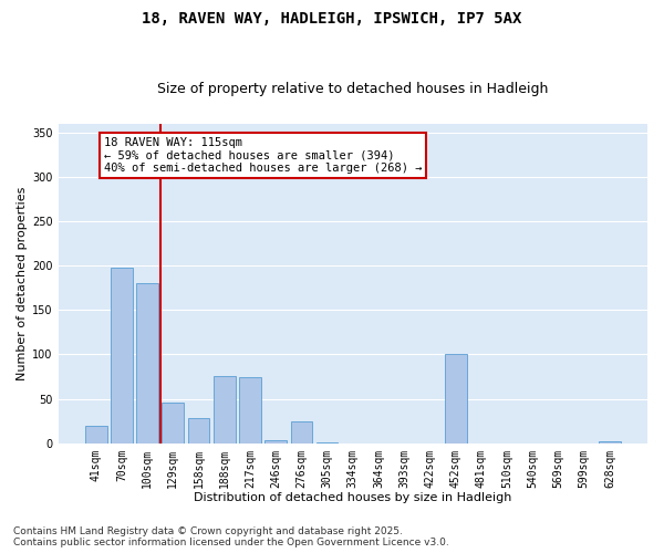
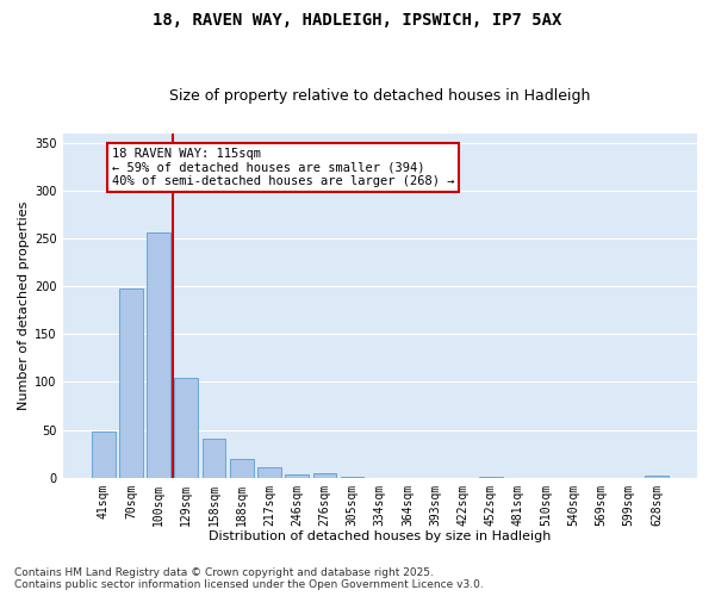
41sqm: 20 -> 48
100sqm: 180 -> 256
129sqm: 46 -> 104
158sqm: 28 -> 41
188sqm: 76 -> 19
217sqm: 74 -> 11
276sqm: 24 -> 5
452sqm: 100 -> 1
